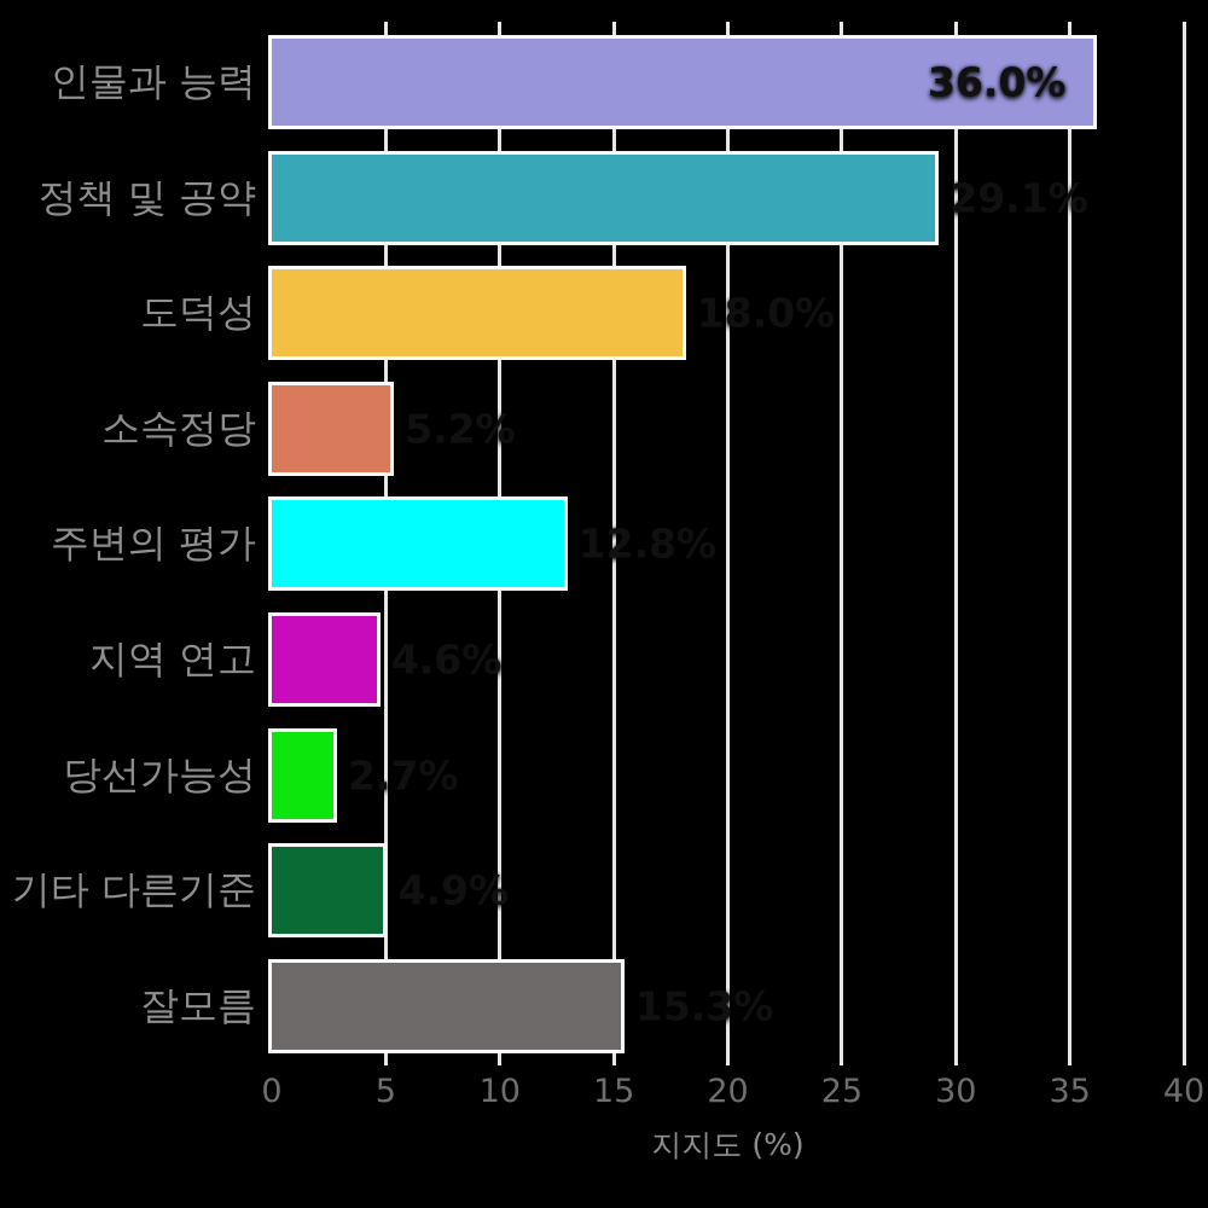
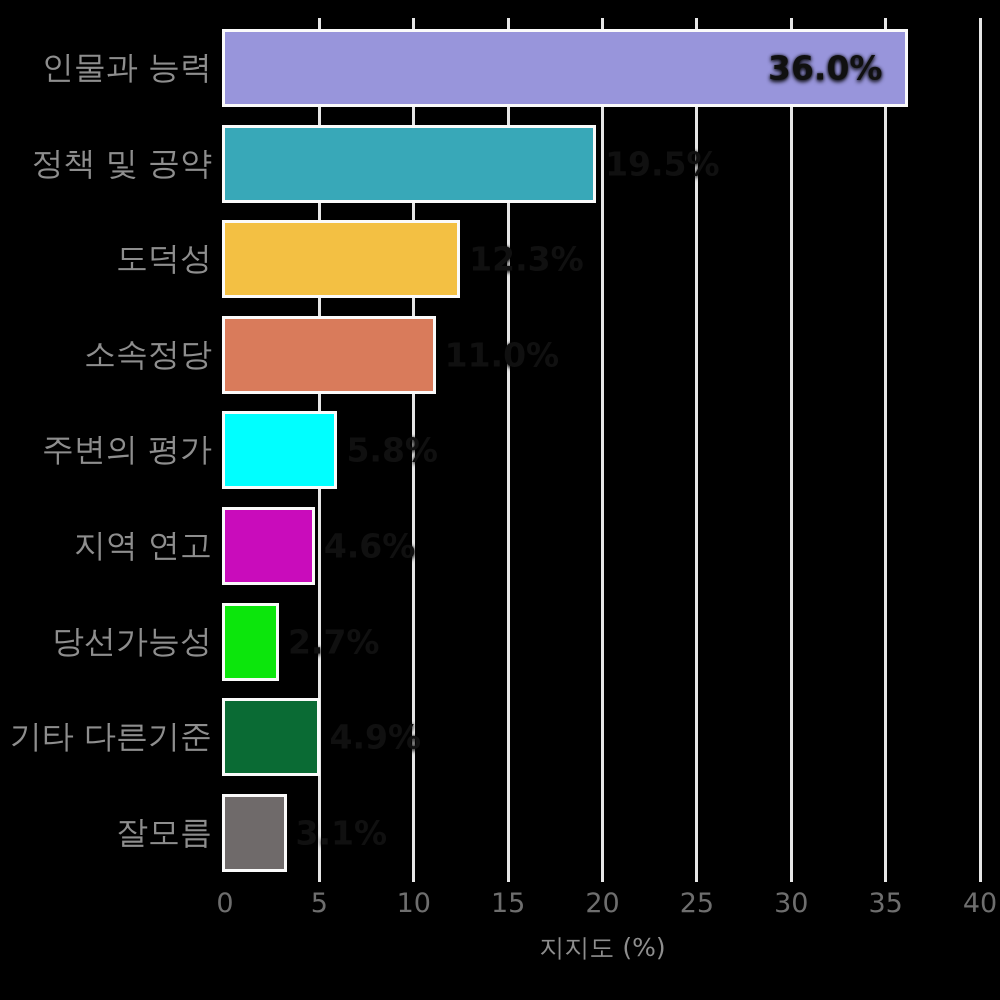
정책 및 공약: 29.1% -> 19.5%
도덕성: 18.0% -> 12.3%
소속정당: 5.2% -> 11.0%
주변의 평가: 12.8% -> 5.8%
잘모름: 15.3% -> 3.1%
